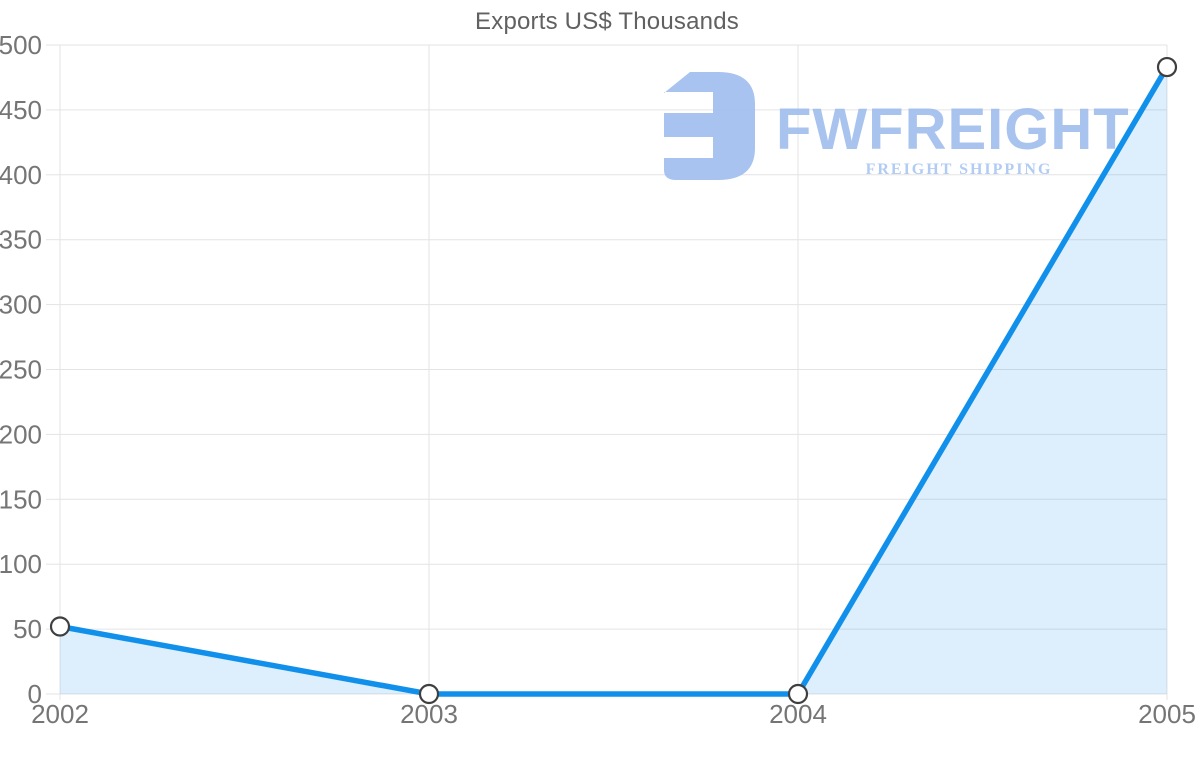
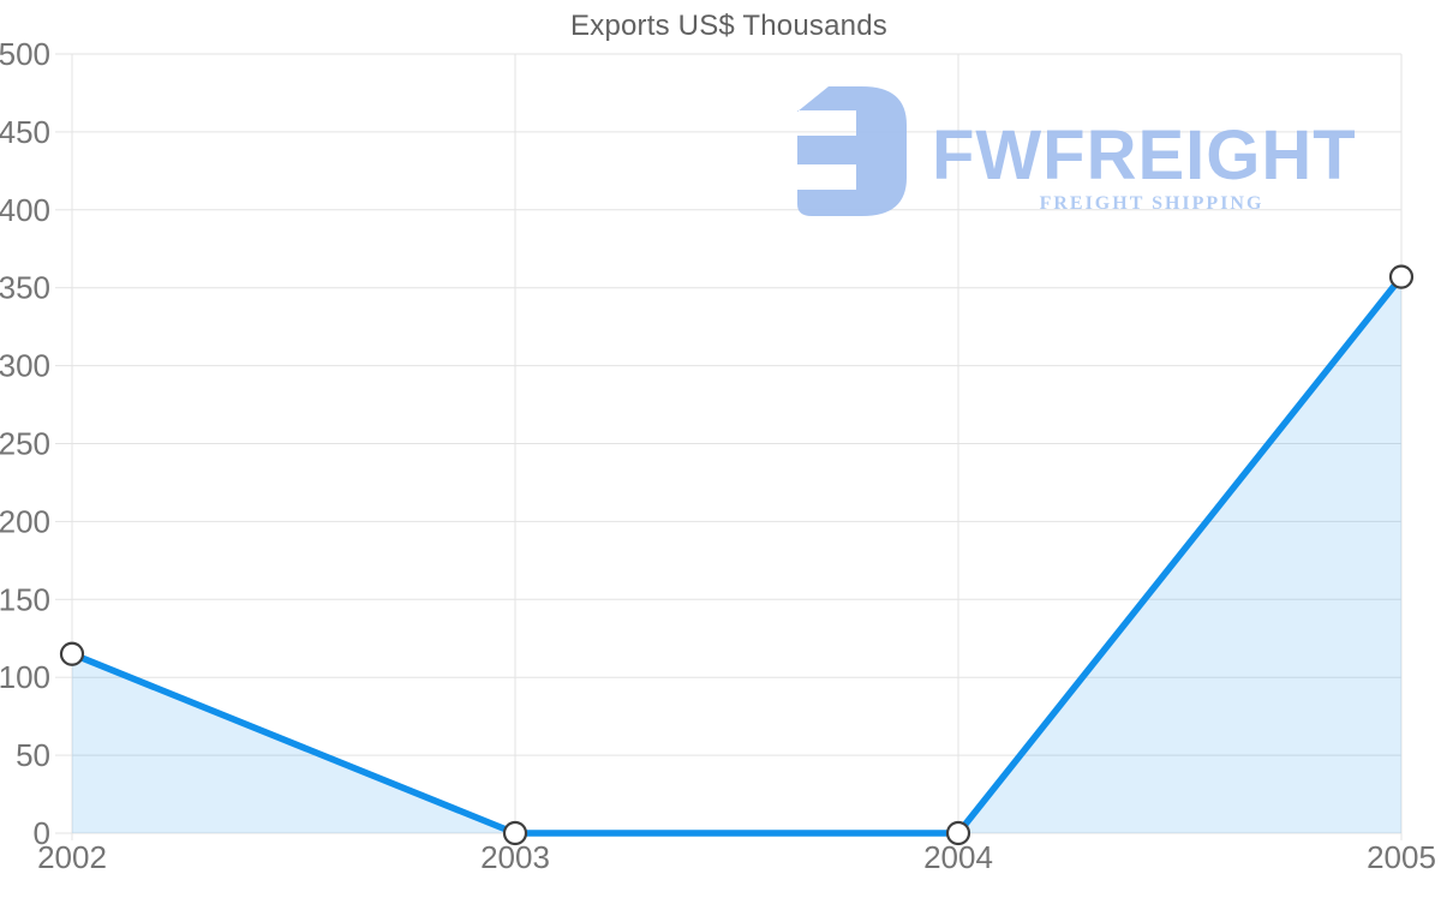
2002: 52 -> 115
2005: 483 -> 357
